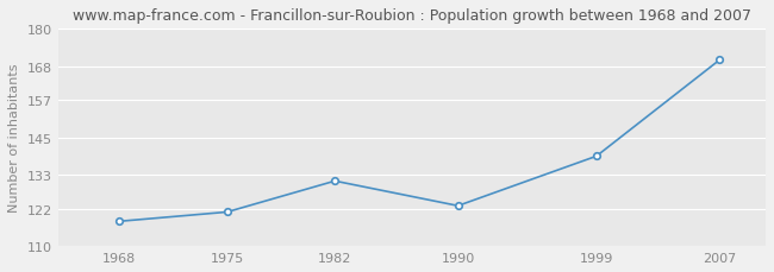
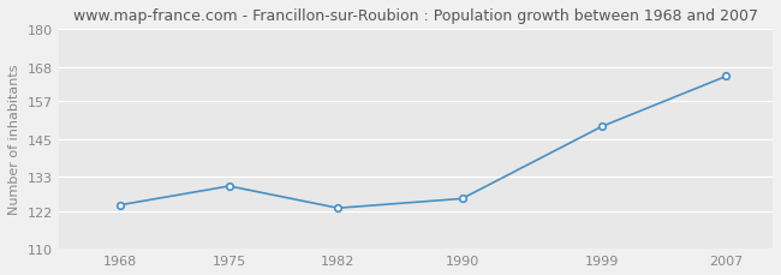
1968: 118 -> 124
1975: 121 -> 130
1982: 131 -> 123
1990: 123 -> 126
1999: 139 -> 149
2007: 170 -> 165
